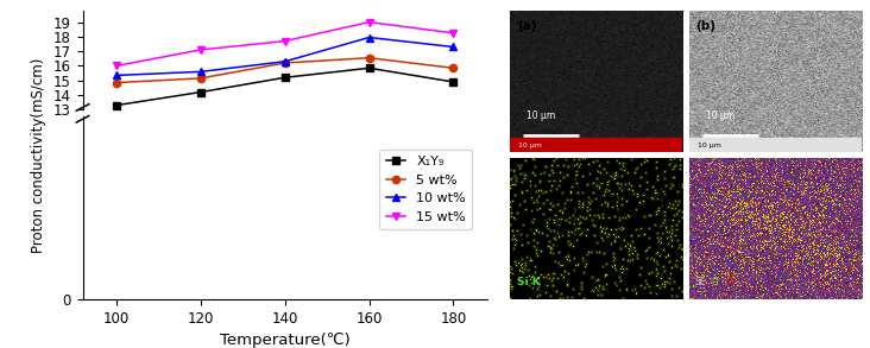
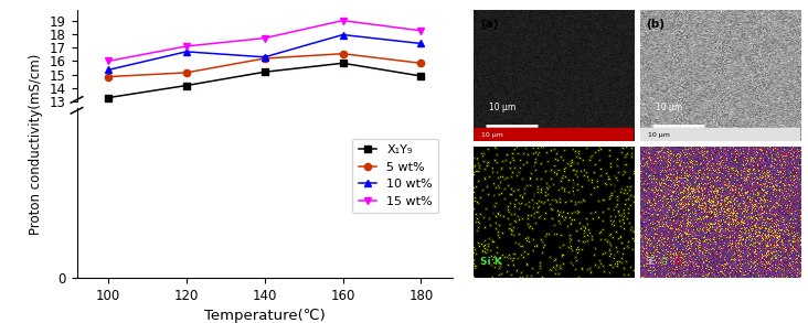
10 wt%/120: 15.6 -> 16.7
